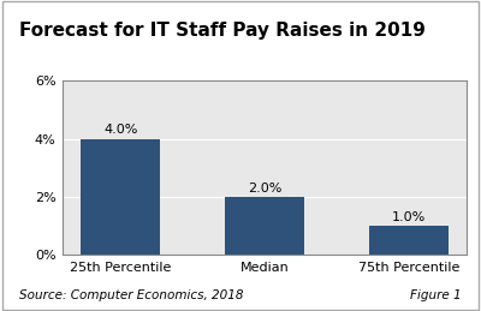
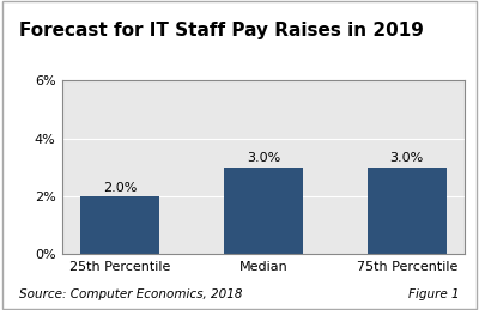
25th Percentile: 4.0% -> 2.0%
Median: 2.0% -> 3.0%
75th Percentile: 1.0% -> 3.0%
